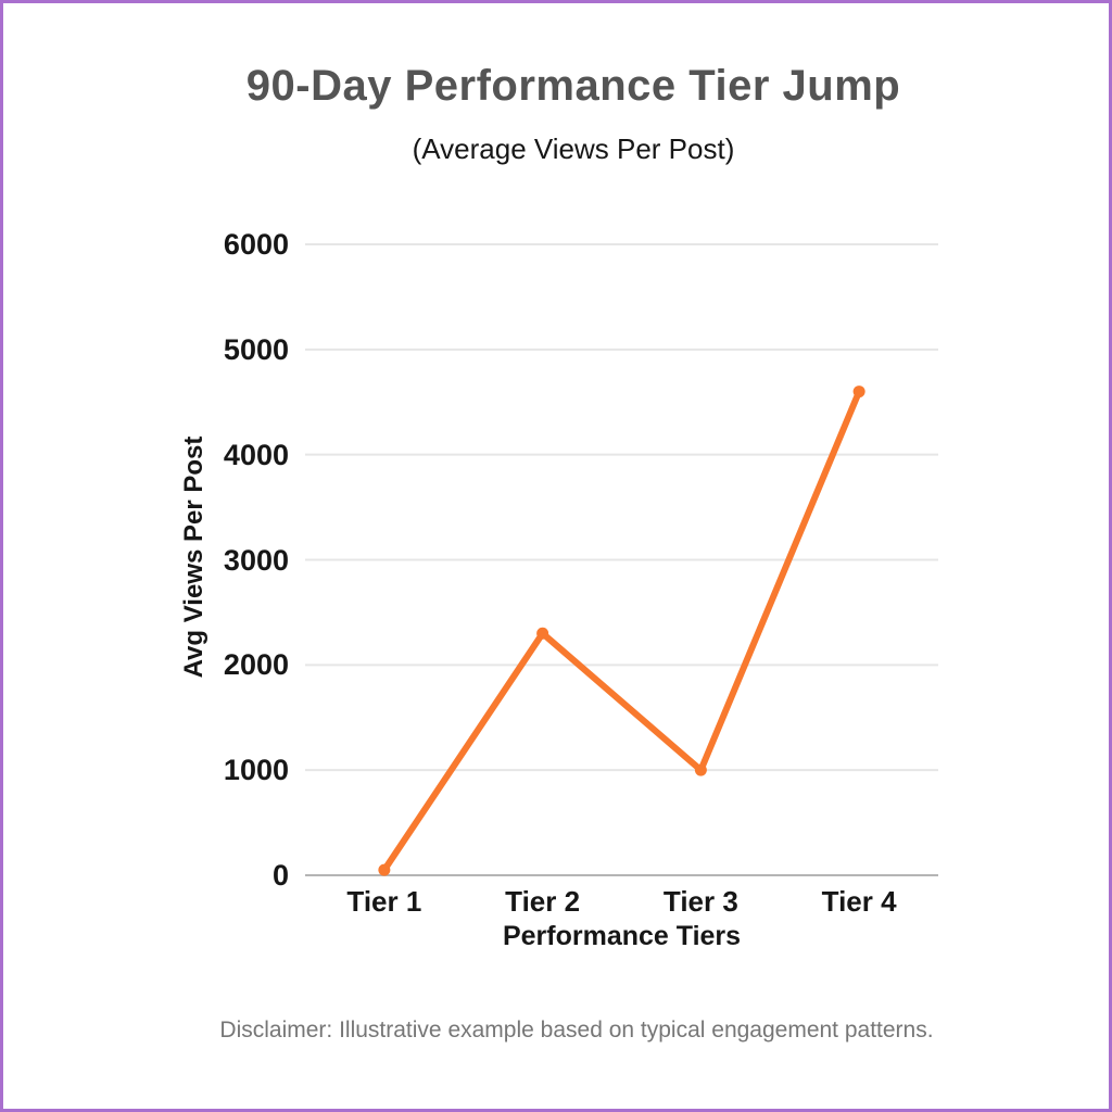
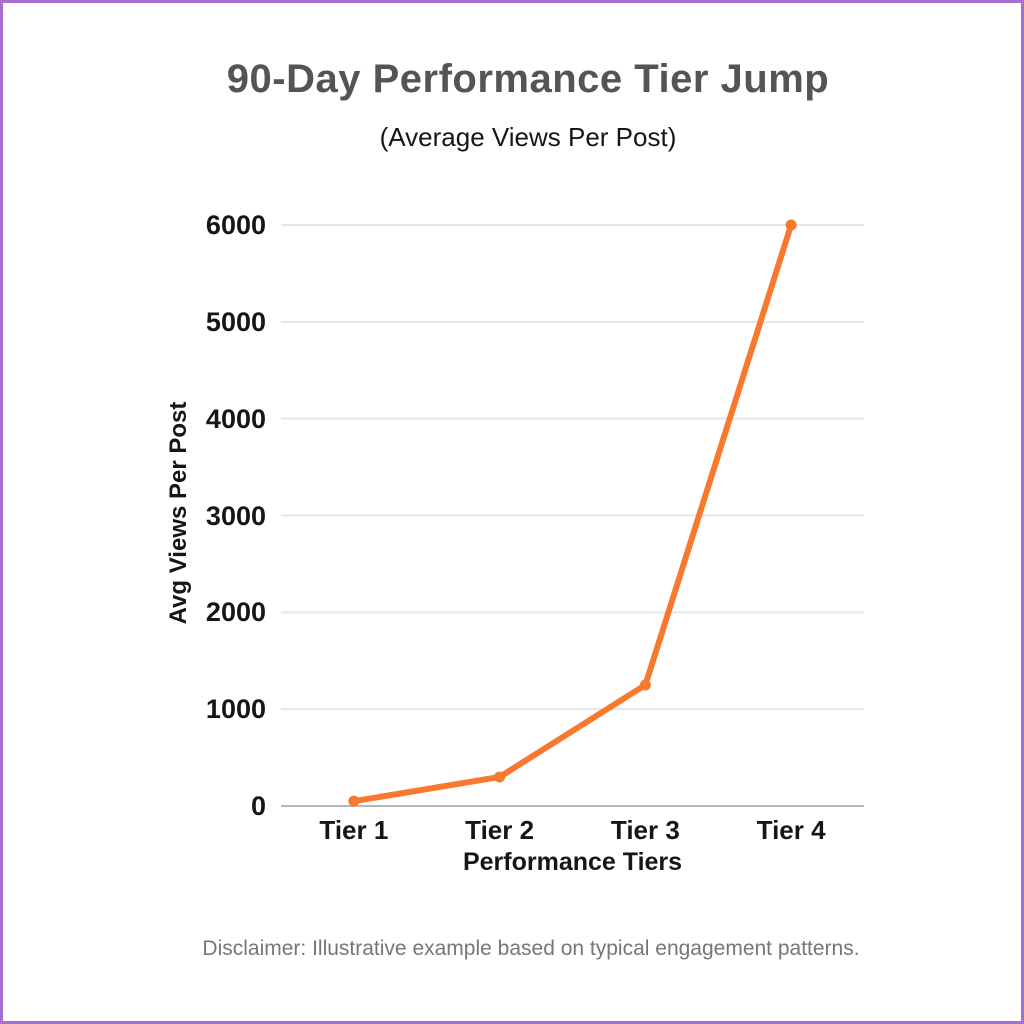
Tier 2: 2300 -> 300
Tier 3: 1000 -> 1200
Tier 4: 4600 -> 6000
